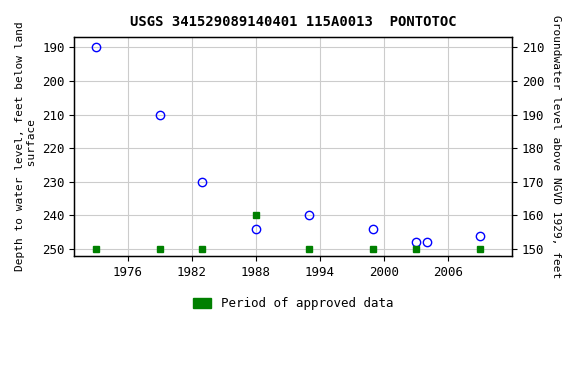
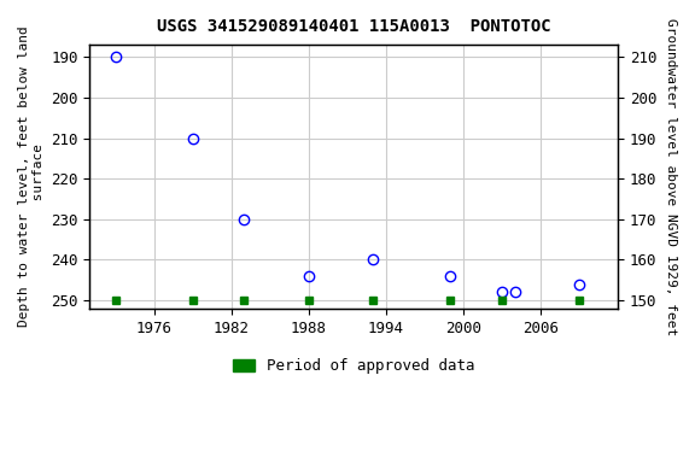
Period of approved data/1988: 240 -> 250
